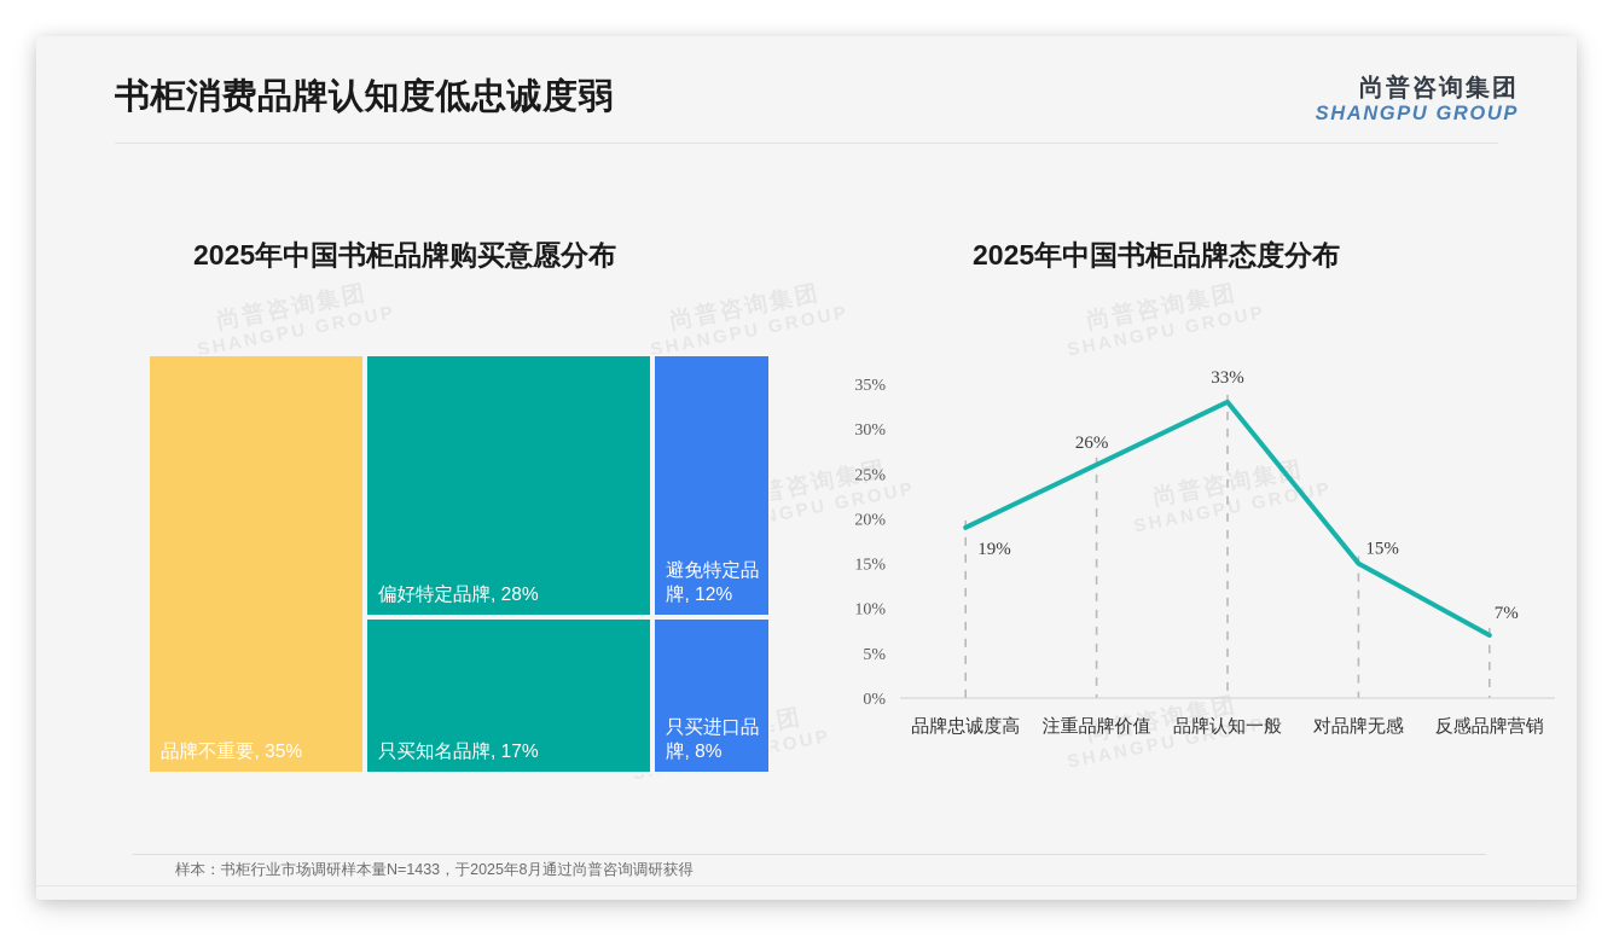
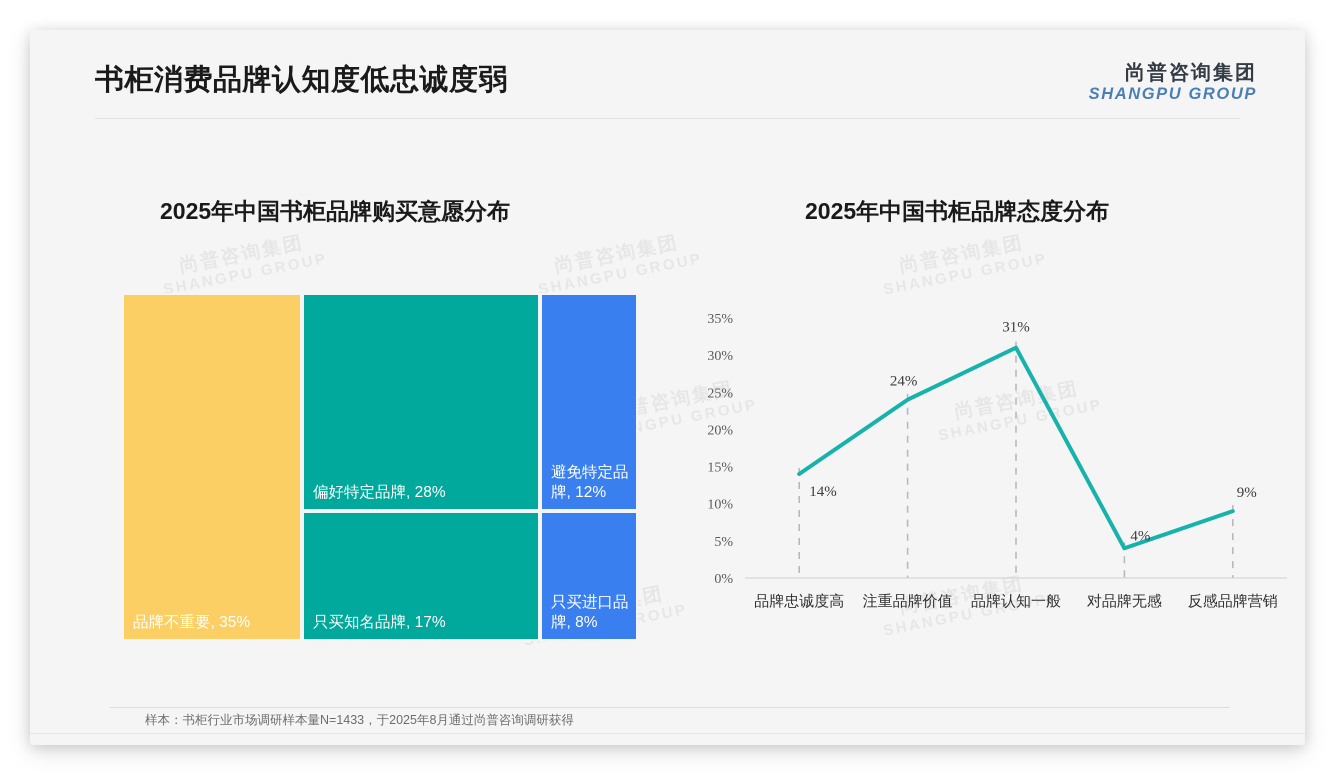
2025年中国书柜品牌态度分布/品牌忠诚度高: 19% -> 14%
2025年中国书柜品牌态度分布/注重品牌价值: 26% -> 24%
2025年中国书柜品牌态度分布/品牌认知一般: 33% -> 31%
2025年中国书柜品牌态度分布/对品牌无感: 15% -> 4%
2025年中国书柜品牌态度分布/反感品牌营销: 7% -> 9%
